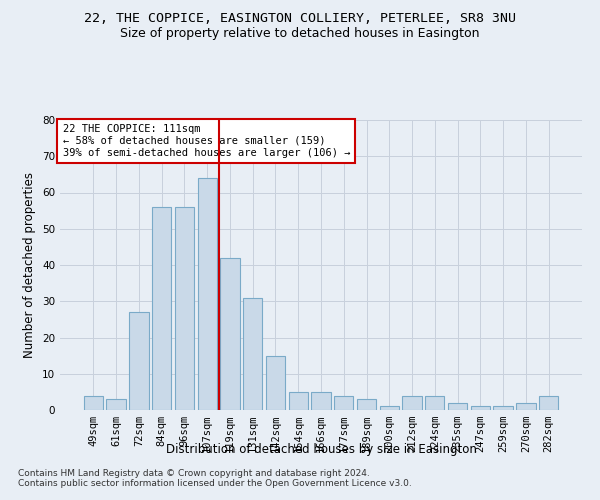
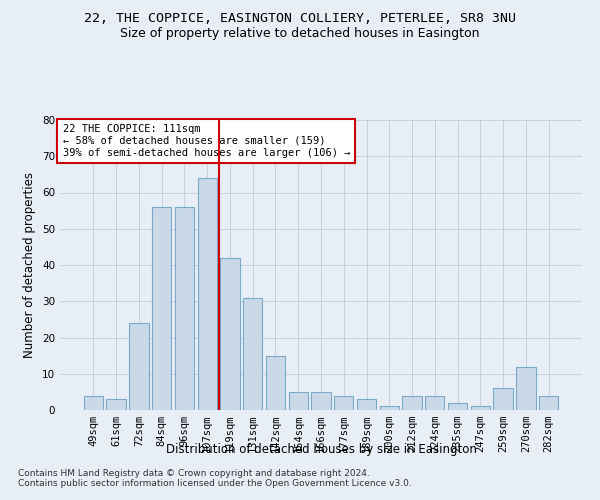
72sqm: 27 -> 24
259sqm: 1 -> 6
270sqm: 2 -> 12
